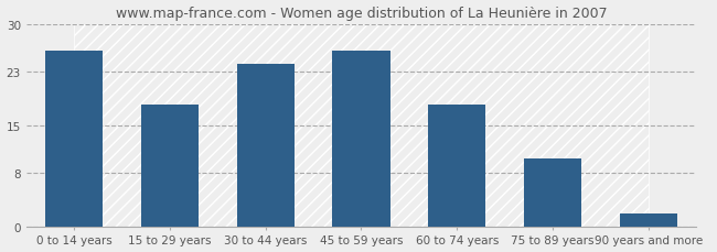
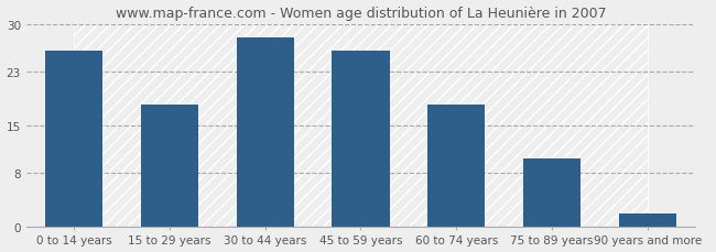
30 to 44 years: 24 -> 28
